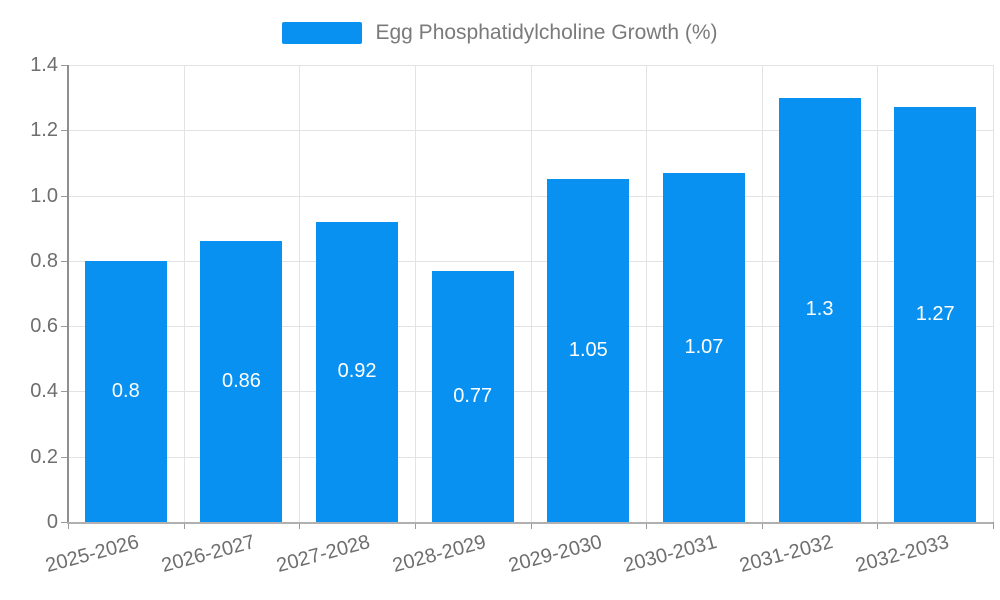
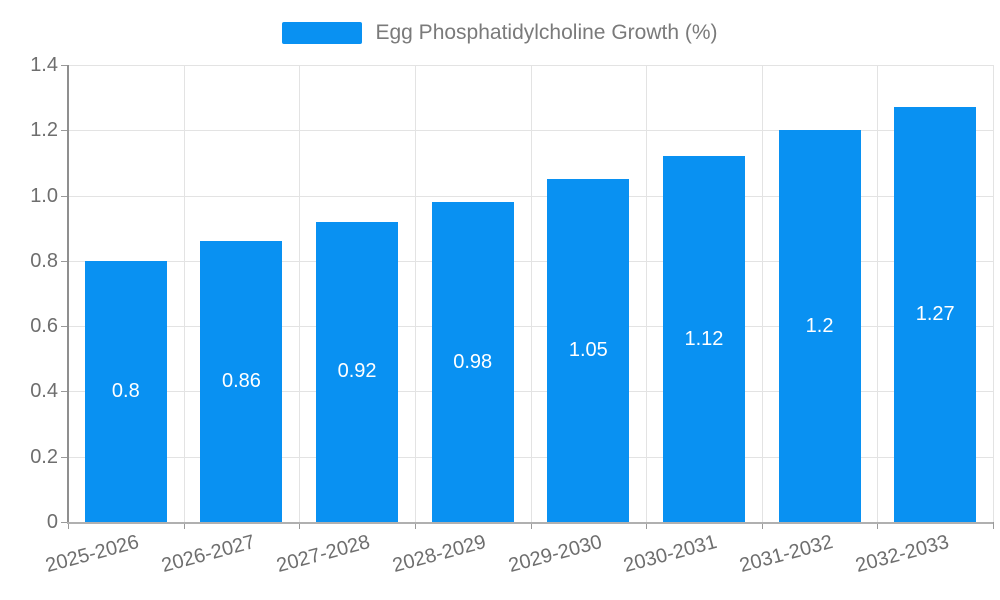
2028-2029: 0.77 -> 0.98
2030-2031: 1.07 -> 1.12
2031-2032: 1.3 -> 1.2
